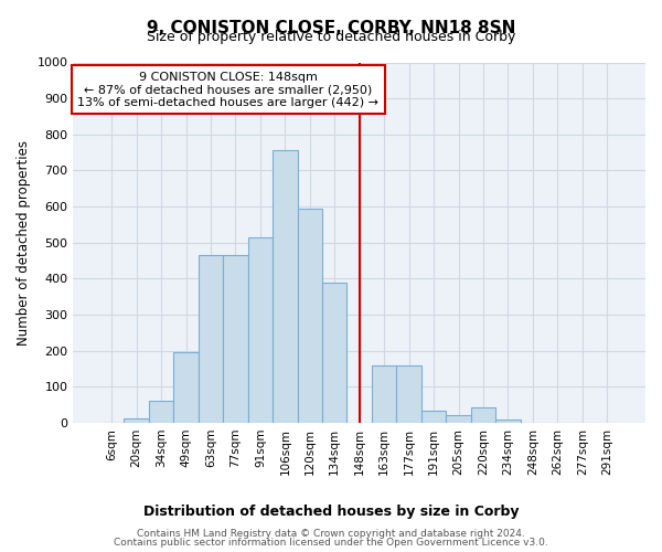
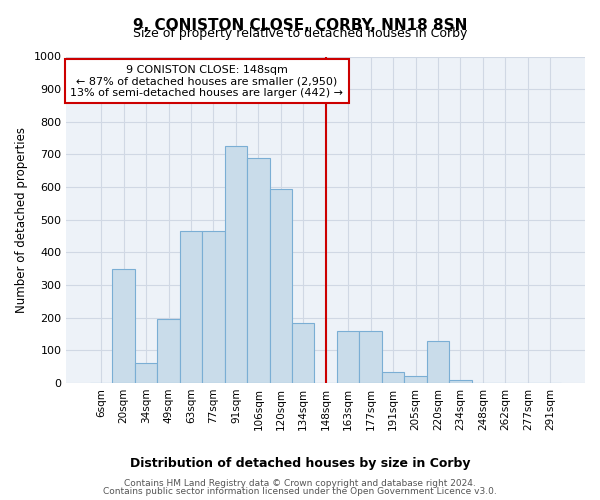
20sqm: 12 -> 350
91sqm: 515 -> 725
106sqm: 755 -> 690
134sqm: 390 -> 185
220sqm: 42 -> 130
